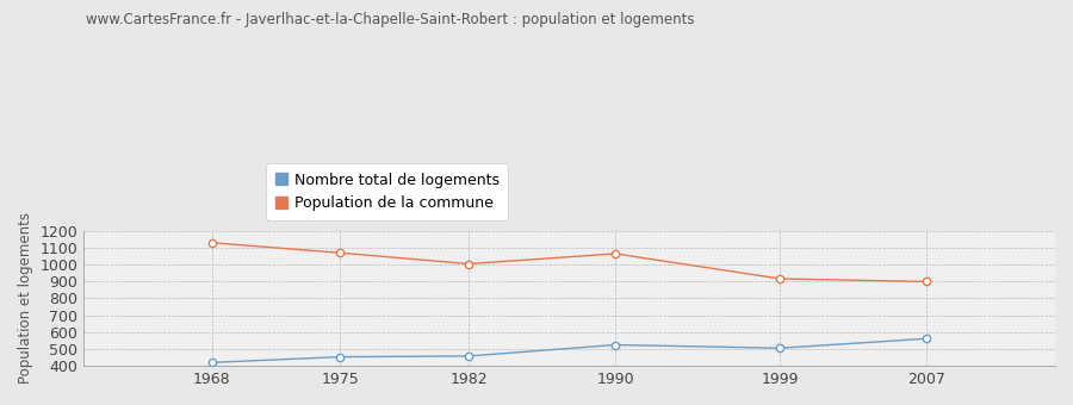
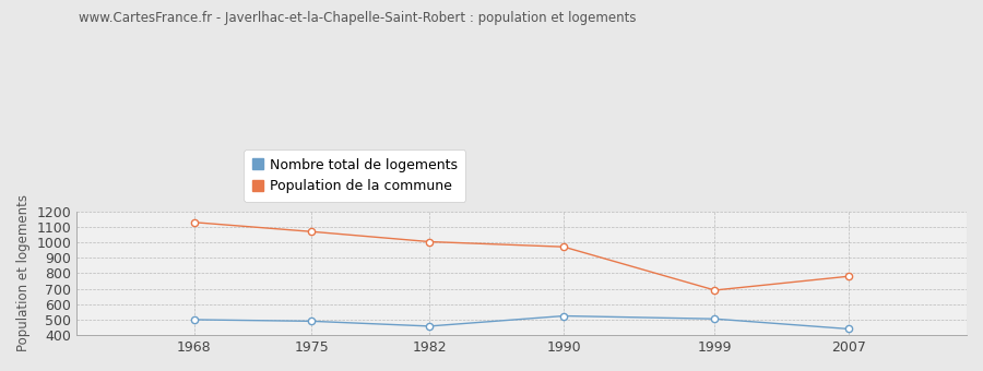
Nombre total de logements/1968: 420 -> 500
Nombre total de logements/1975: 450 -> 490
Population de la commune/1990: 1060 -> 970
Population de la commune/1999: 920 -> 690
Nombre total de logements/2007: 560 -> 440
Population de la commune/2007: 900 -> 780
